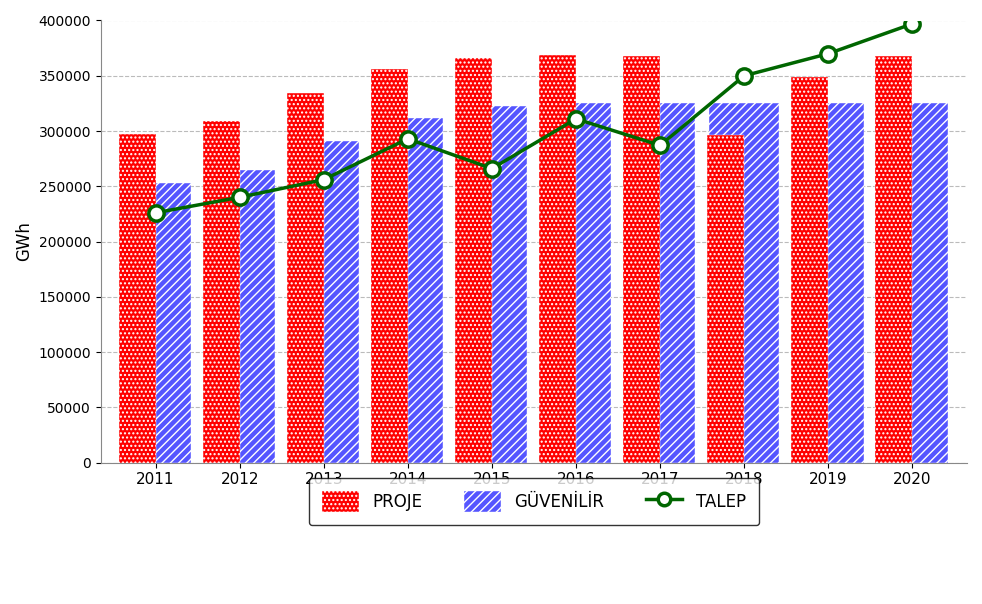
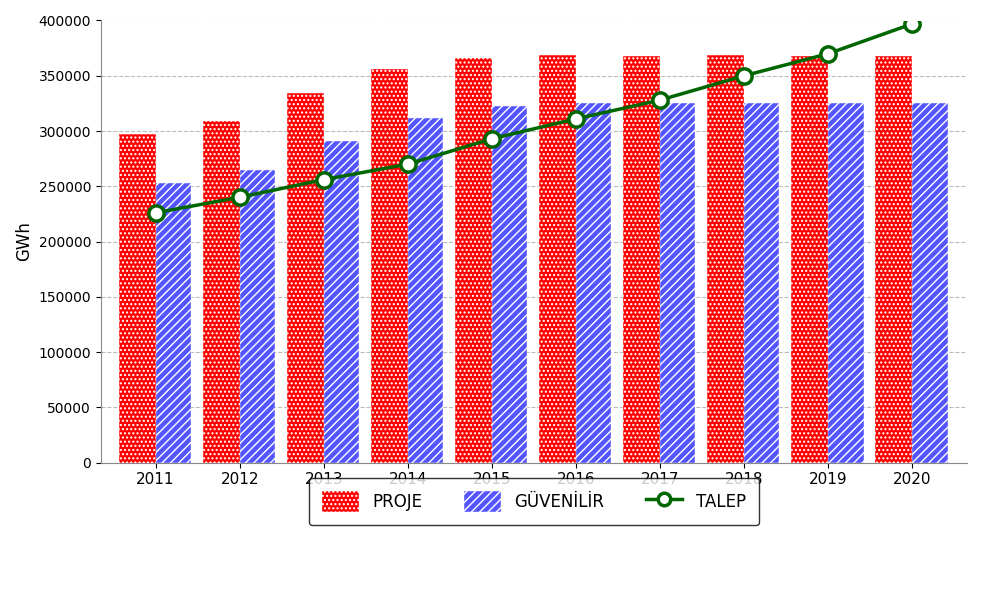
TALEP/2014: 293000 -> 270000
TALEP/2015: 266000 -> 293000
TALEP/2017: 287000 -> 328000
PROJE/2018: 296000 -> 369000
PROJE/2019: 349000 -> 368000
